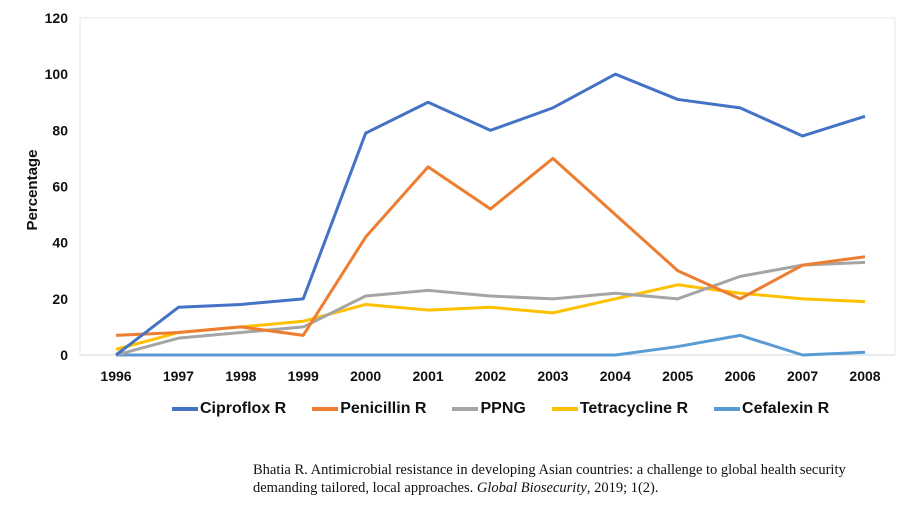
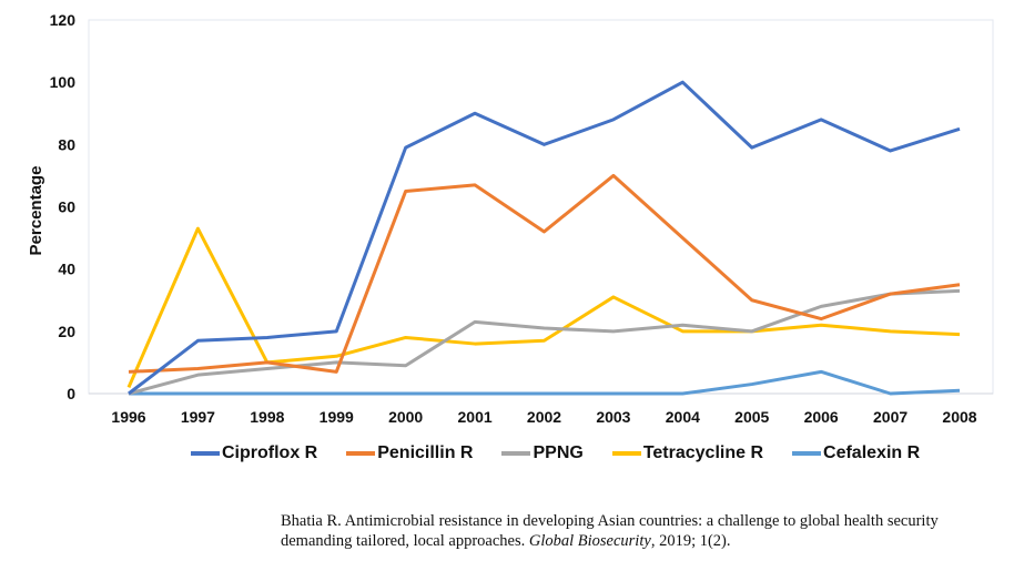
Tetracycline R/1997: 8 -> 53
Penicillin R/2000: 42 -> 65
PPNG/2000: 21 -> 9
Tetracycline R/2003: 15 -> 31
Ciproflox R/2005: 91 -> 79
Tetracycline R/2005: 25 -> 20
Penicillin R/2006: 20 -> 24
